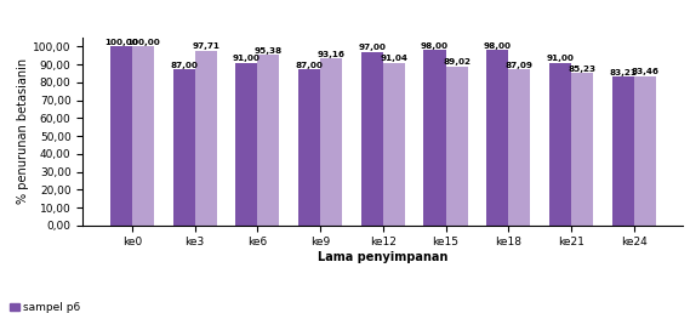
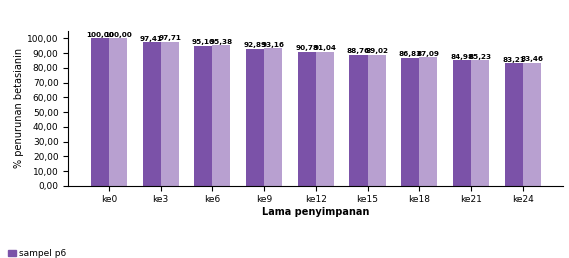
sampel p6/ke3: 87 -> 97
sampel p6/ke6: 91 -> 95
sampel p6/ke9: 87 -> 93
sampel p6/ke12: 97 -> 91
sampel p6/ke15: 98 -> 89
sampel p6/ke18: 98 -> 87
sampel p6/ke21: 91 -> 85
